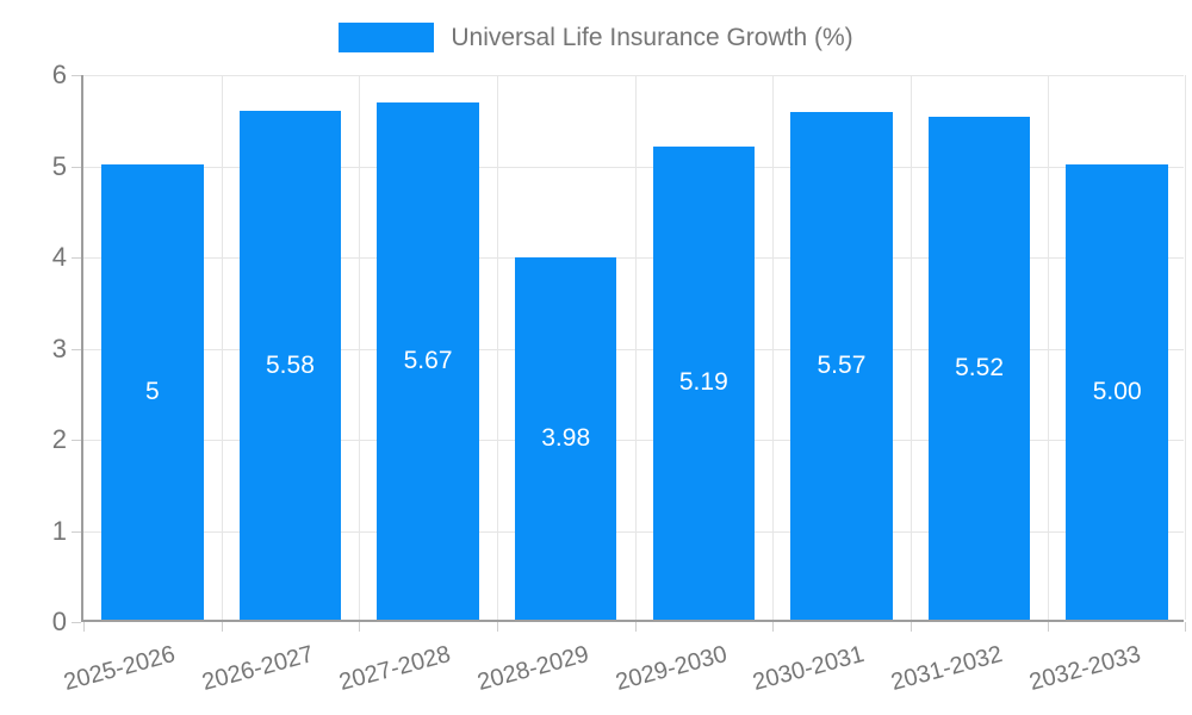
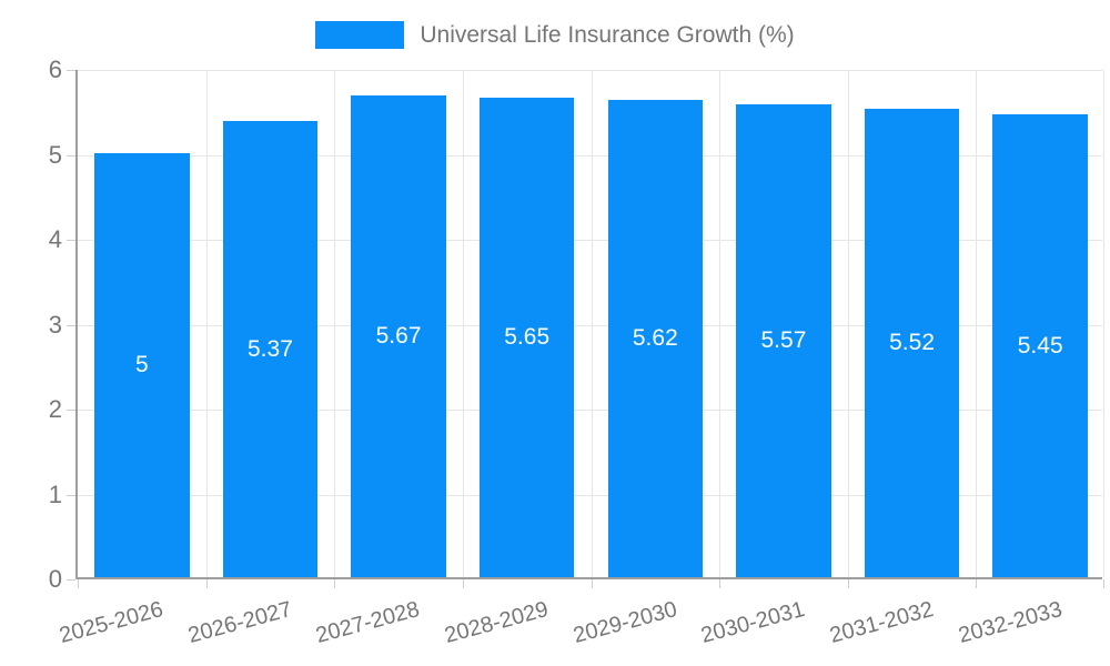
2026-2027: 5.58 -> 5.37
2028-2029: 3.98 -> 5.65
2029-2030: 5.19 -> 5.62
2032-2033: 5.00 -> 5.45
